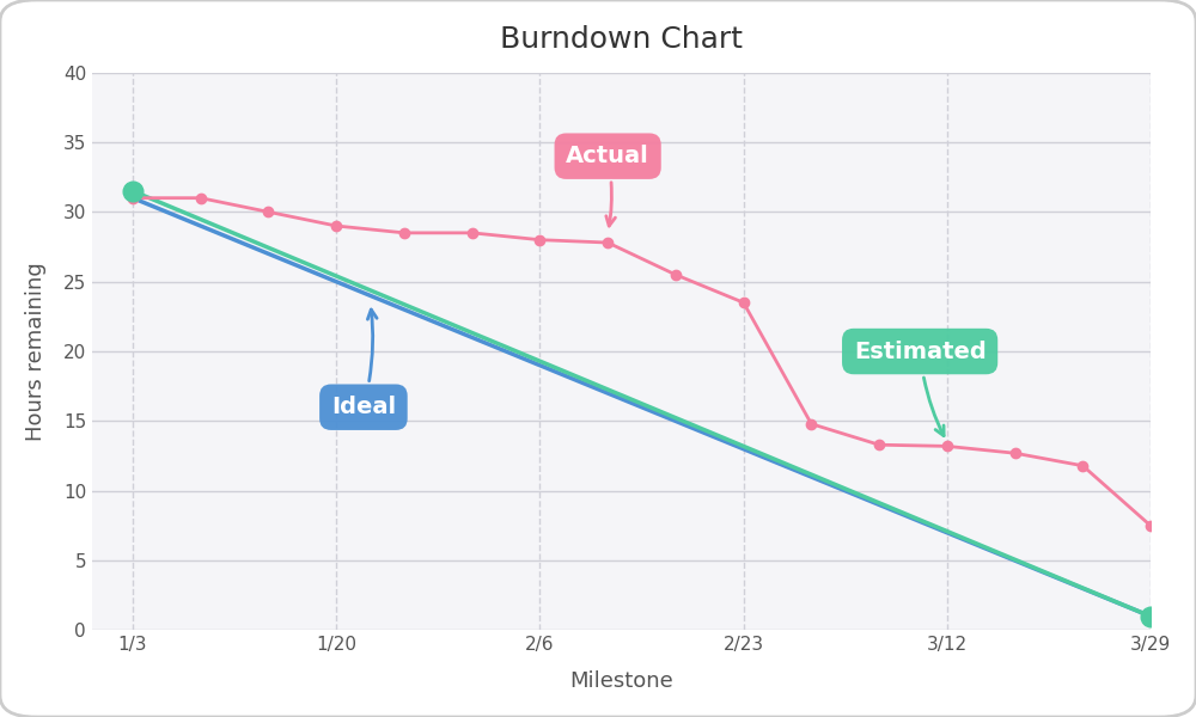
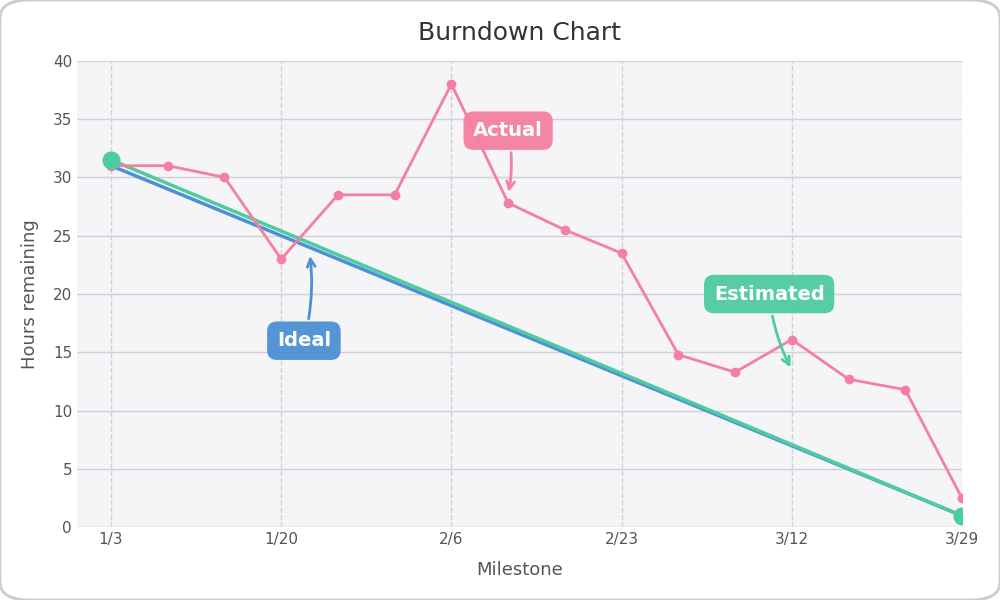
1/20: 29.0 -> 23.0
2/6: 28.0 -> 38.0
3/12: 13.2 -> 16.1
3/29: 7.5 -> 2.5
